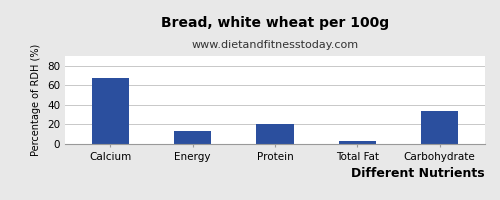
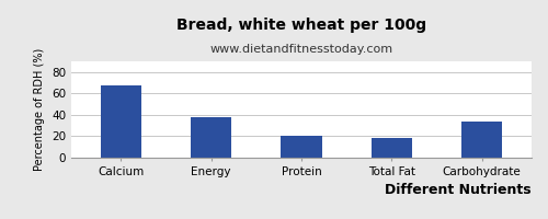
Energy: 13 -> 38
Total Fat: 3 -> 18
